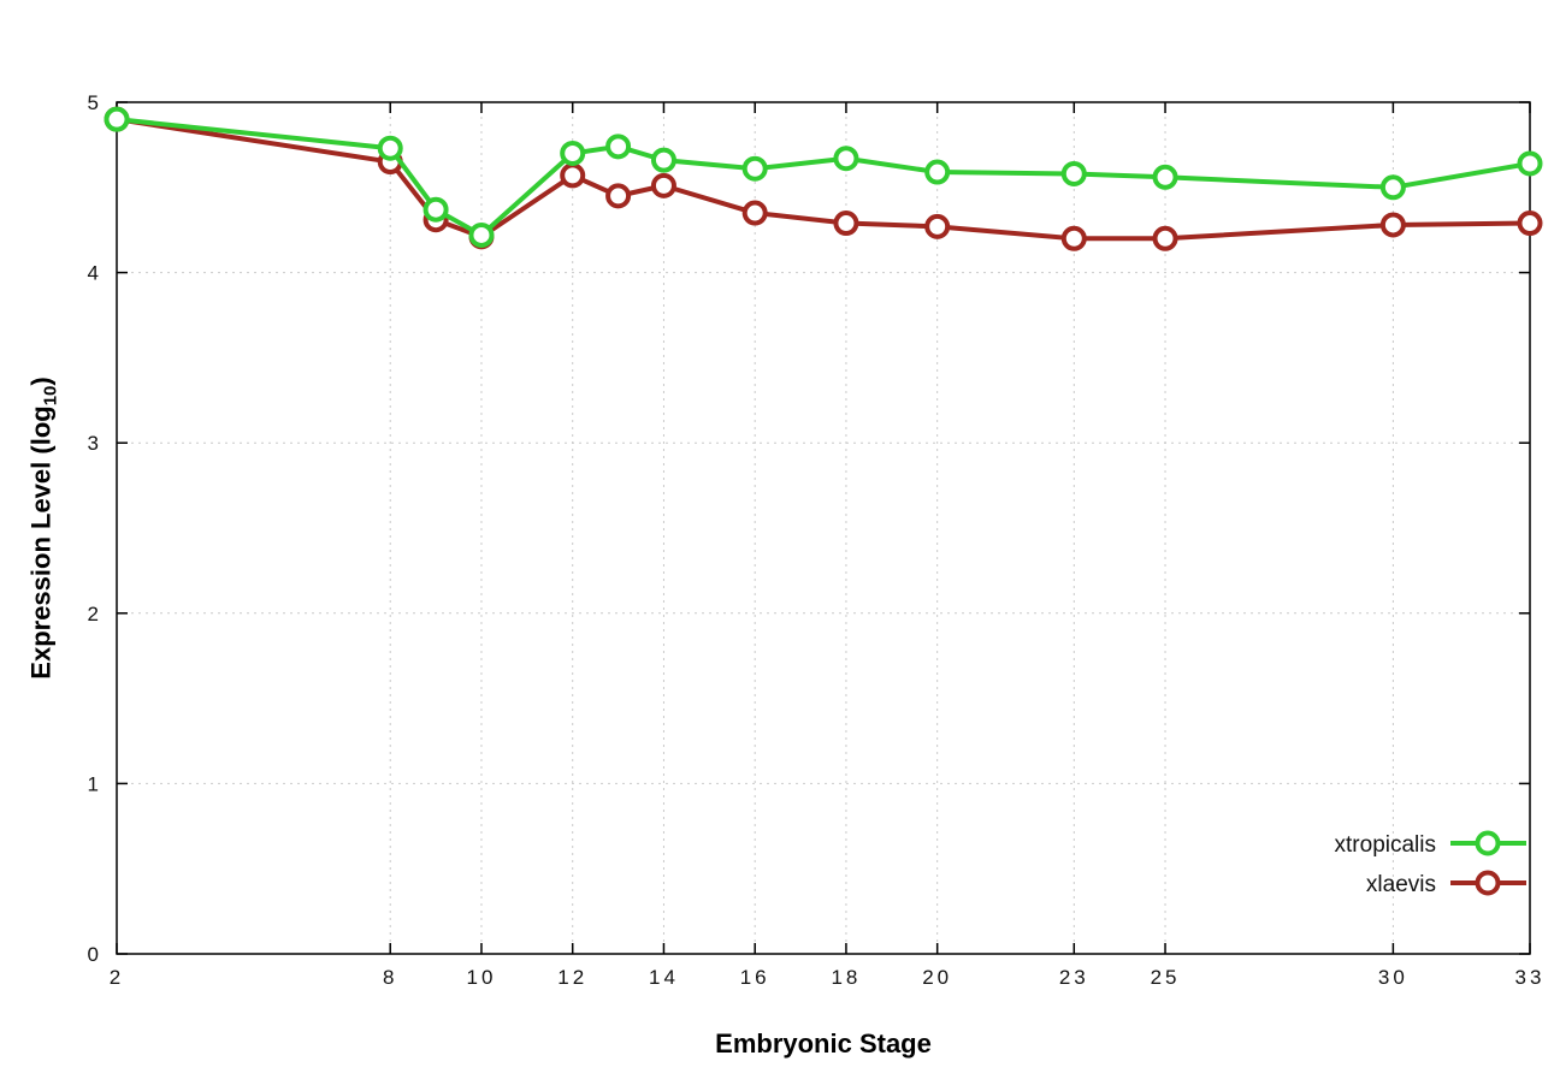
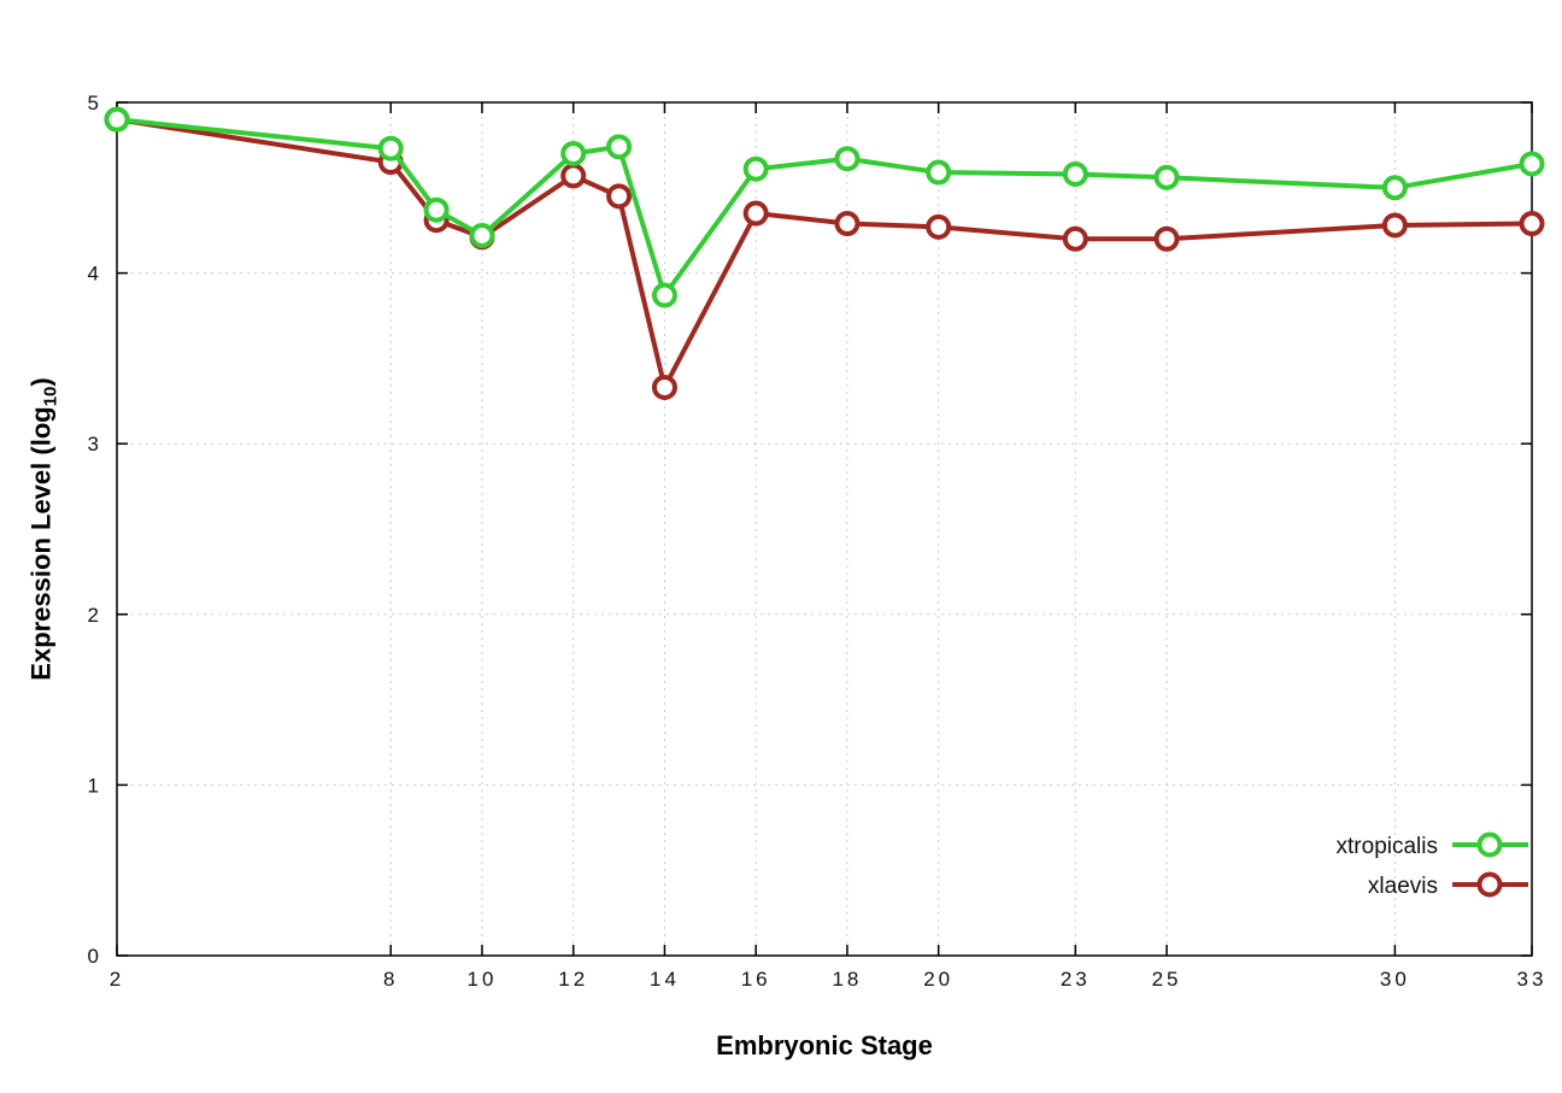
xtropicalis/14: 4.66 -> 3.87
xlaevis/14: 4.51 -> 3.33
